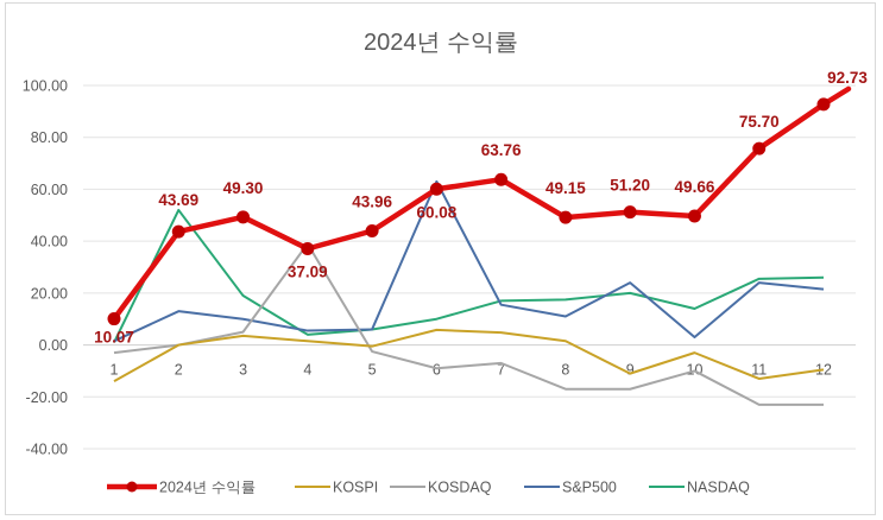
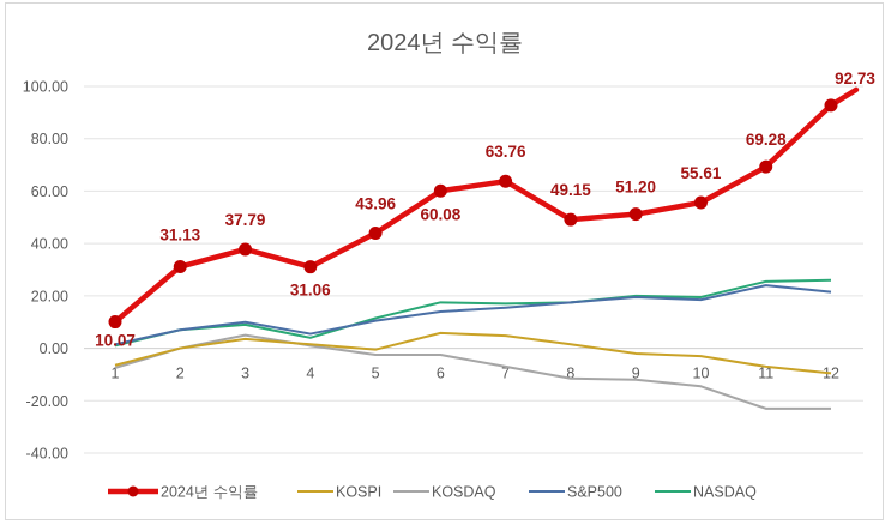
KOSPI/1: -14 -> -6
KOSDAQ/1: -3 -> -8
2024년 수익률/2: 43.69 -> 31.13
S&P500/2: 13 -> 7
NASDAQ/2: 52 -> 7
2024년 수익률/3: 49.30 -> 37.79
NASDAQ/3: 19 -> 9
2024년 수익률/4: 37.09 -> 31.06
KOSDAQ/4: 39 -> 1
S&P500/5: 6 -> 10
NASDAQ/5: 6 -> 12
KOSDAQ/6: -9 -> -2
S&P500/6: 63 -> 14
NASDAQ/6: 10 -> 18
KOSDAQ/8: -17 -> -12
S&P500/8: 11 -> 18
KOSPI/9: -11 -> -2
KOSDAQ/9: -17 -> -12
S&P500/9: 24 -> 20
2024년 수익률/10: 49.66 -> 55.61
KOSDAQ/10: -10 -> -14
S&P500/10: 3 -> 18
NASDAQ/10: 14 -> 20
2024년 수익률/11: 75.70 -> 69.28
KOSPI/11: -13 -> -7
